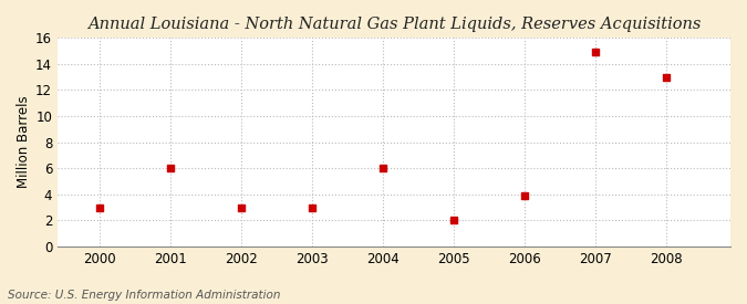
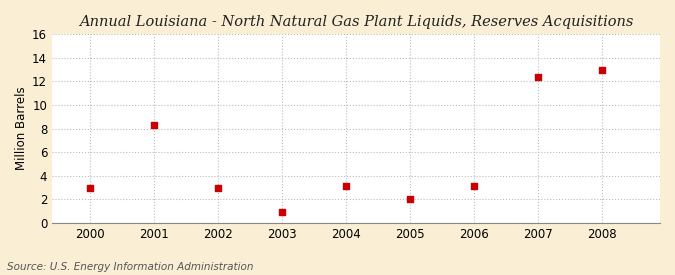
2001: 6.0 -> 8.3
2003: 3.0 -> 0.9
2004: 6.0 -> 3.1
2006: 3.9 -> 3.1
2007: 14.9 -> 12.4
